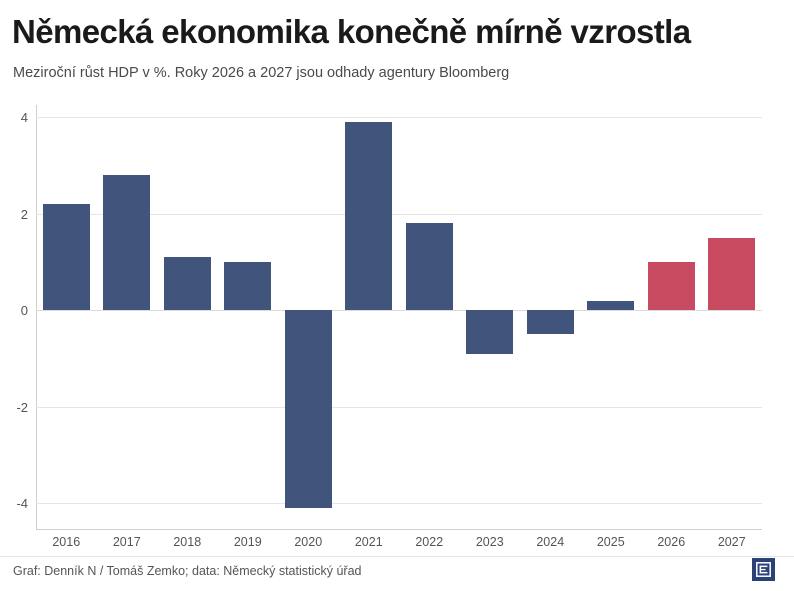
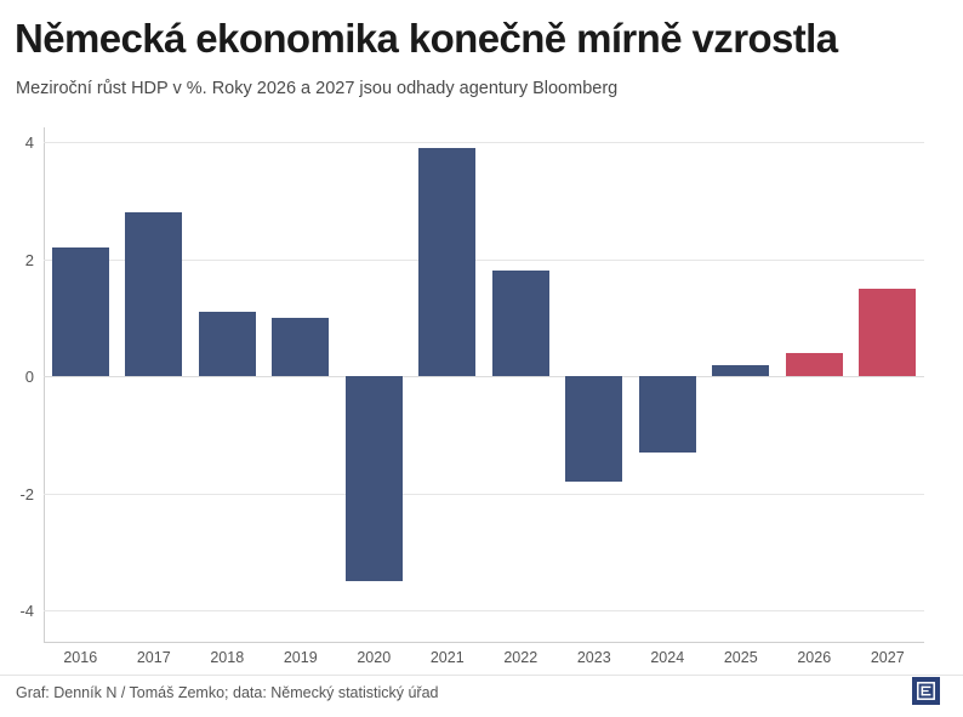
2020: -4.1 -> -3.5
2023: -0.9 -> -1.8
2024: -0.5 -> -1.3
2026: 1.0 -> 0.4
